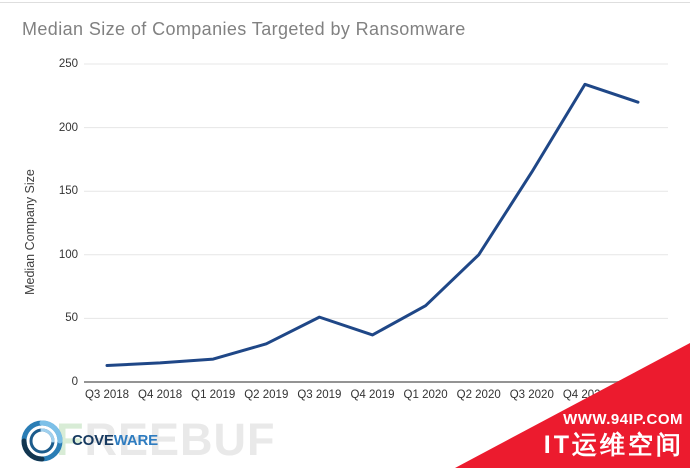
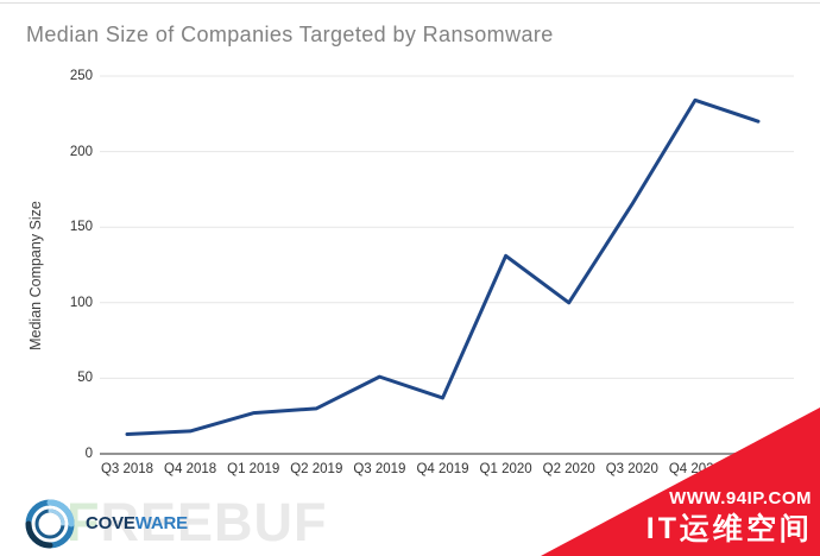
Q1 2019: 18 -> 27
Q1 2020: 60 -> 131
